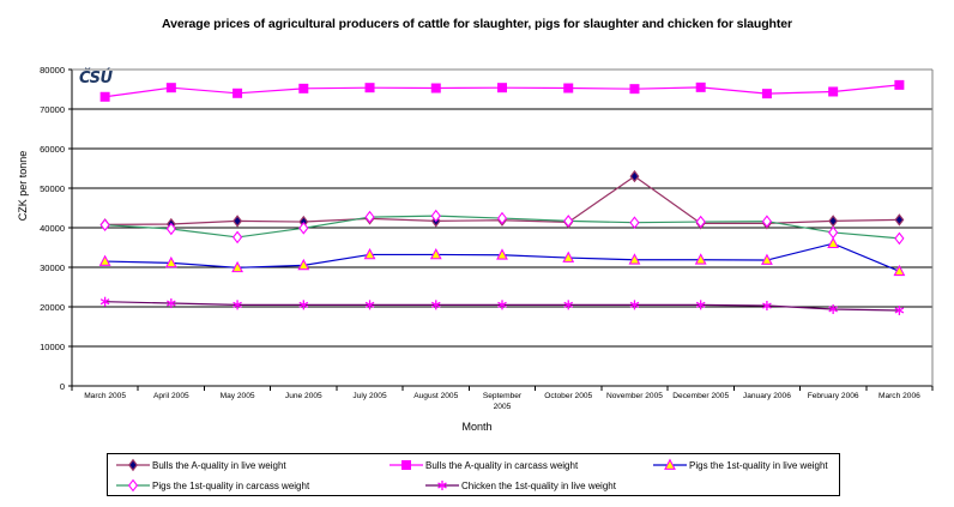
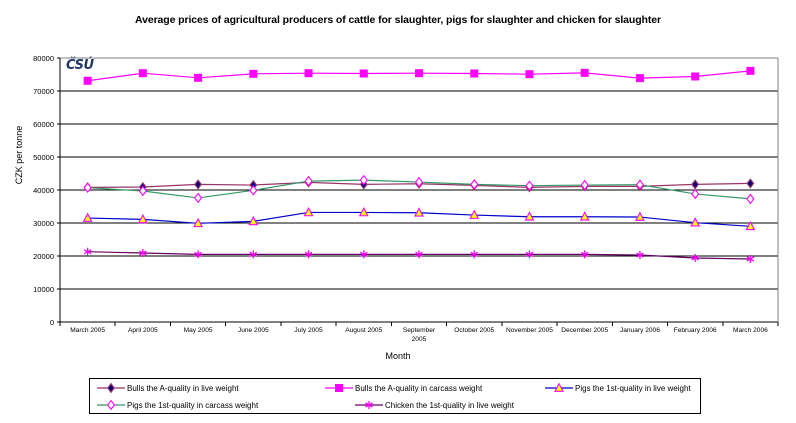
Bulls the A-quality in live weight/November 2005: 53000 -> 41000
Pigs the 1st-quality in live weight/February 2006: 36000 -> 30000
